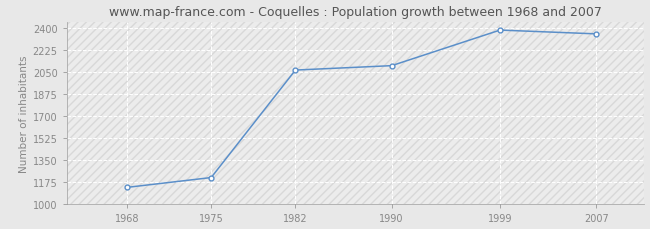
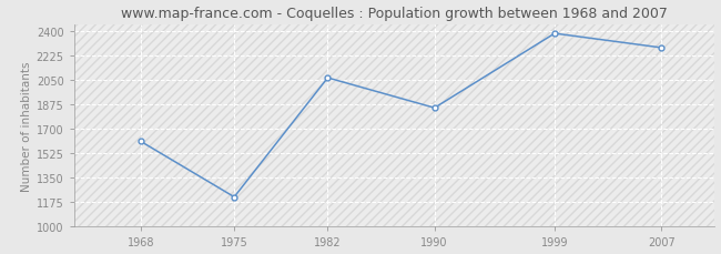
1968: 1140 -> 1610
1990: 2100 -> 1850
2007: 2350 -> 2280
